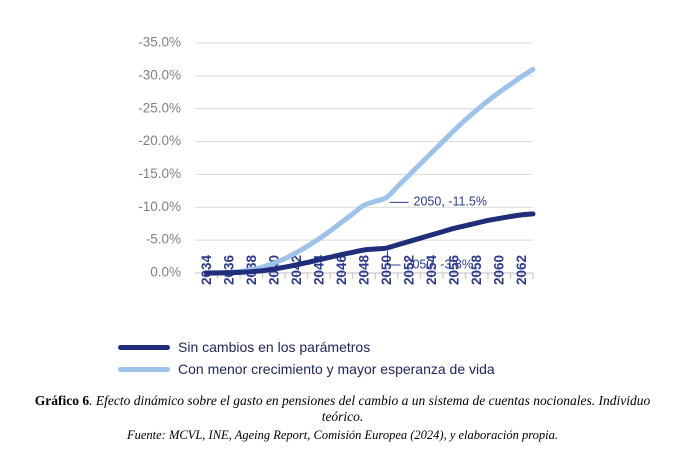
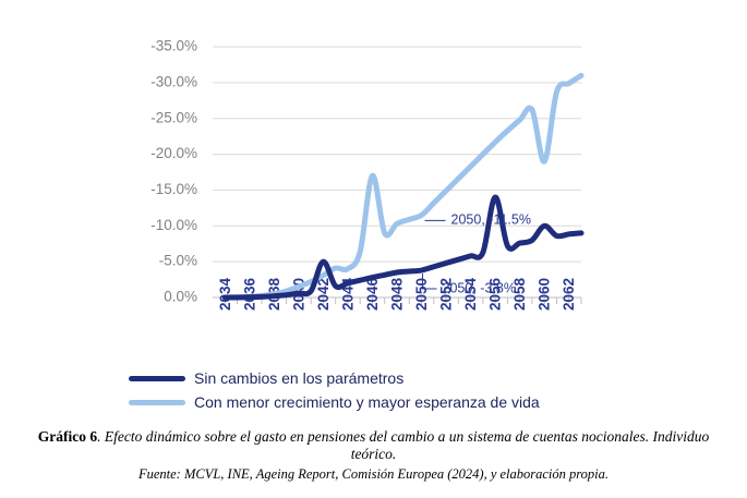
Sin cambios en los parámetros/2042: -1% -> -5%
Con menor crecimiento y mayor esperanza de vida/2044: -5% -> -4%
Con menor crecimiento y mayor esperanza de vida/2046: -8% -> -17%
Sin cambios en los parámetros/2056: -7% -> -14%
Sin cambios en los parámetros/2060: -8% -> -10%
Con menor crecimiento y mayor esperanza de vida/2060: -28% -> -19%
